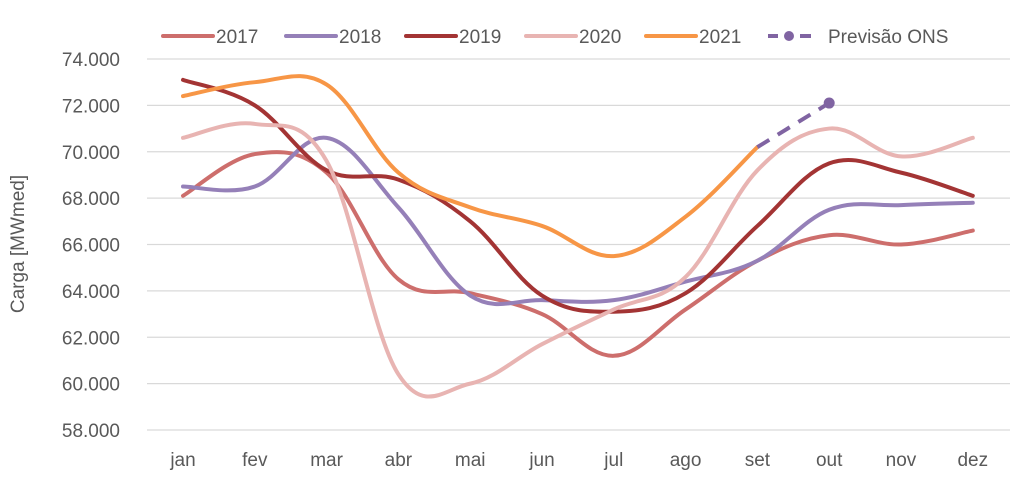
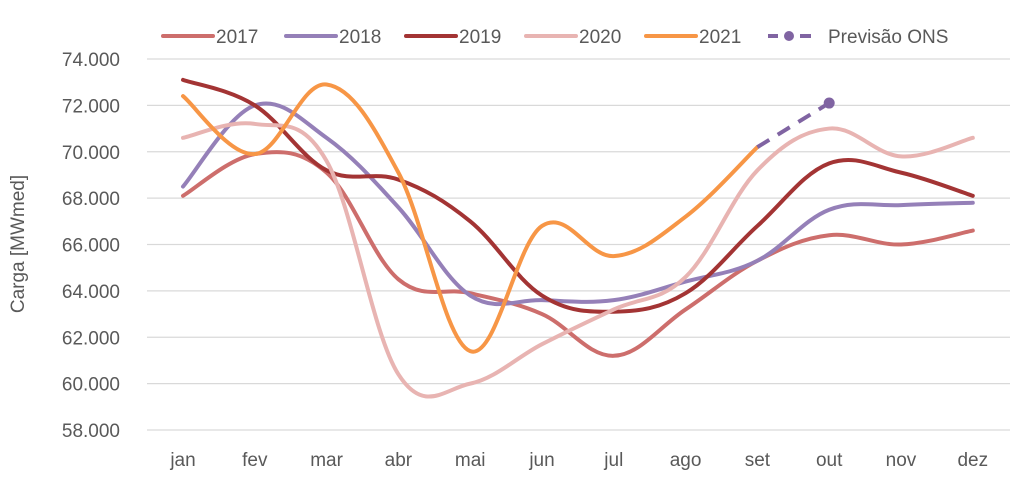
2018/fev: 68500 -> 72000
2021/fev: 73000 -> 69900
2021/mai: 67600 -> 61400
